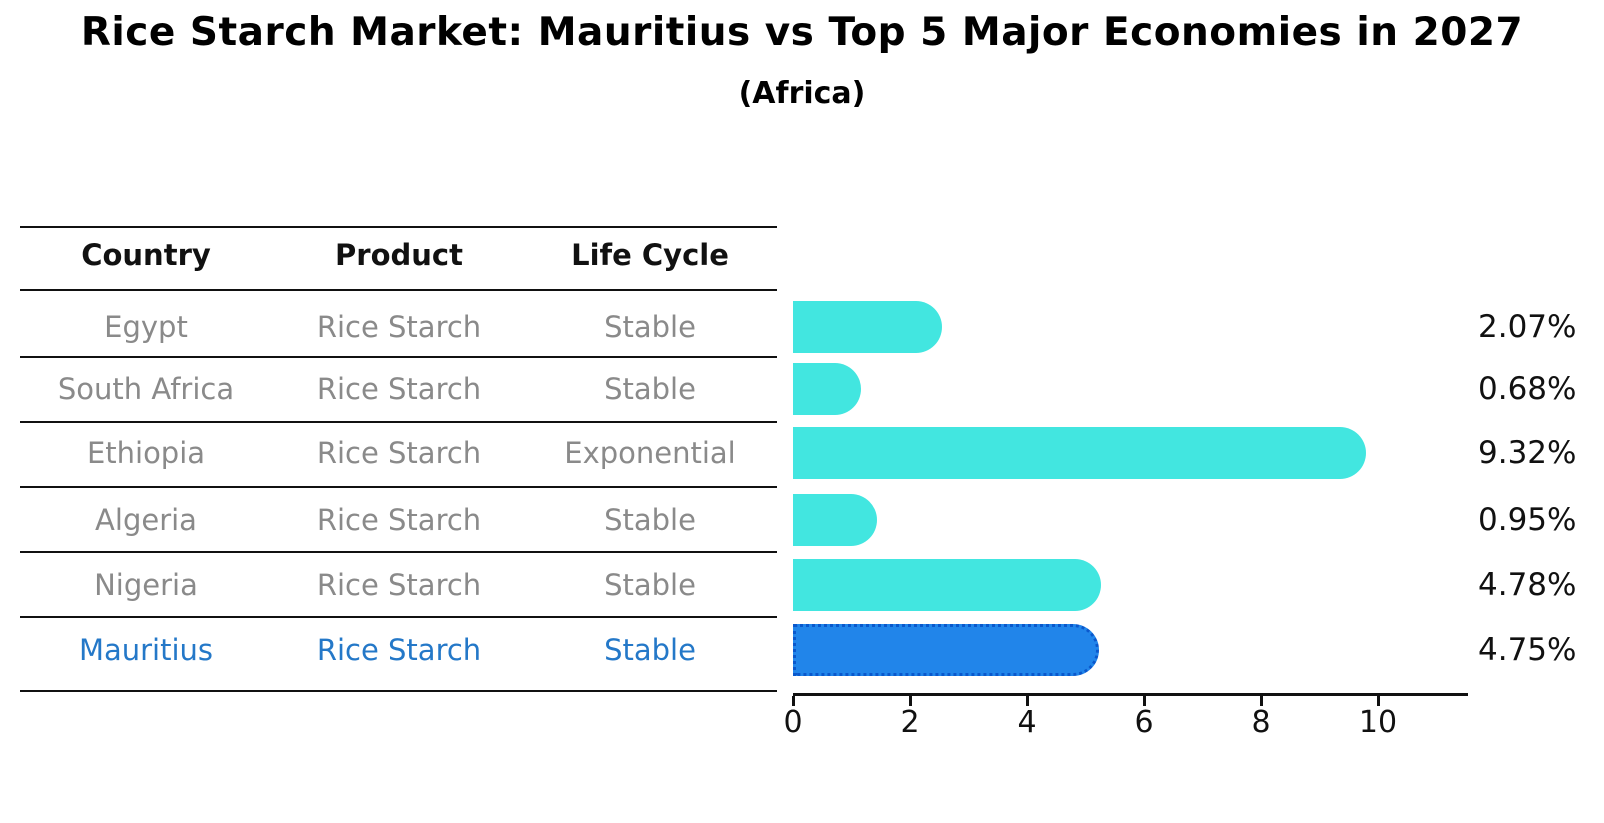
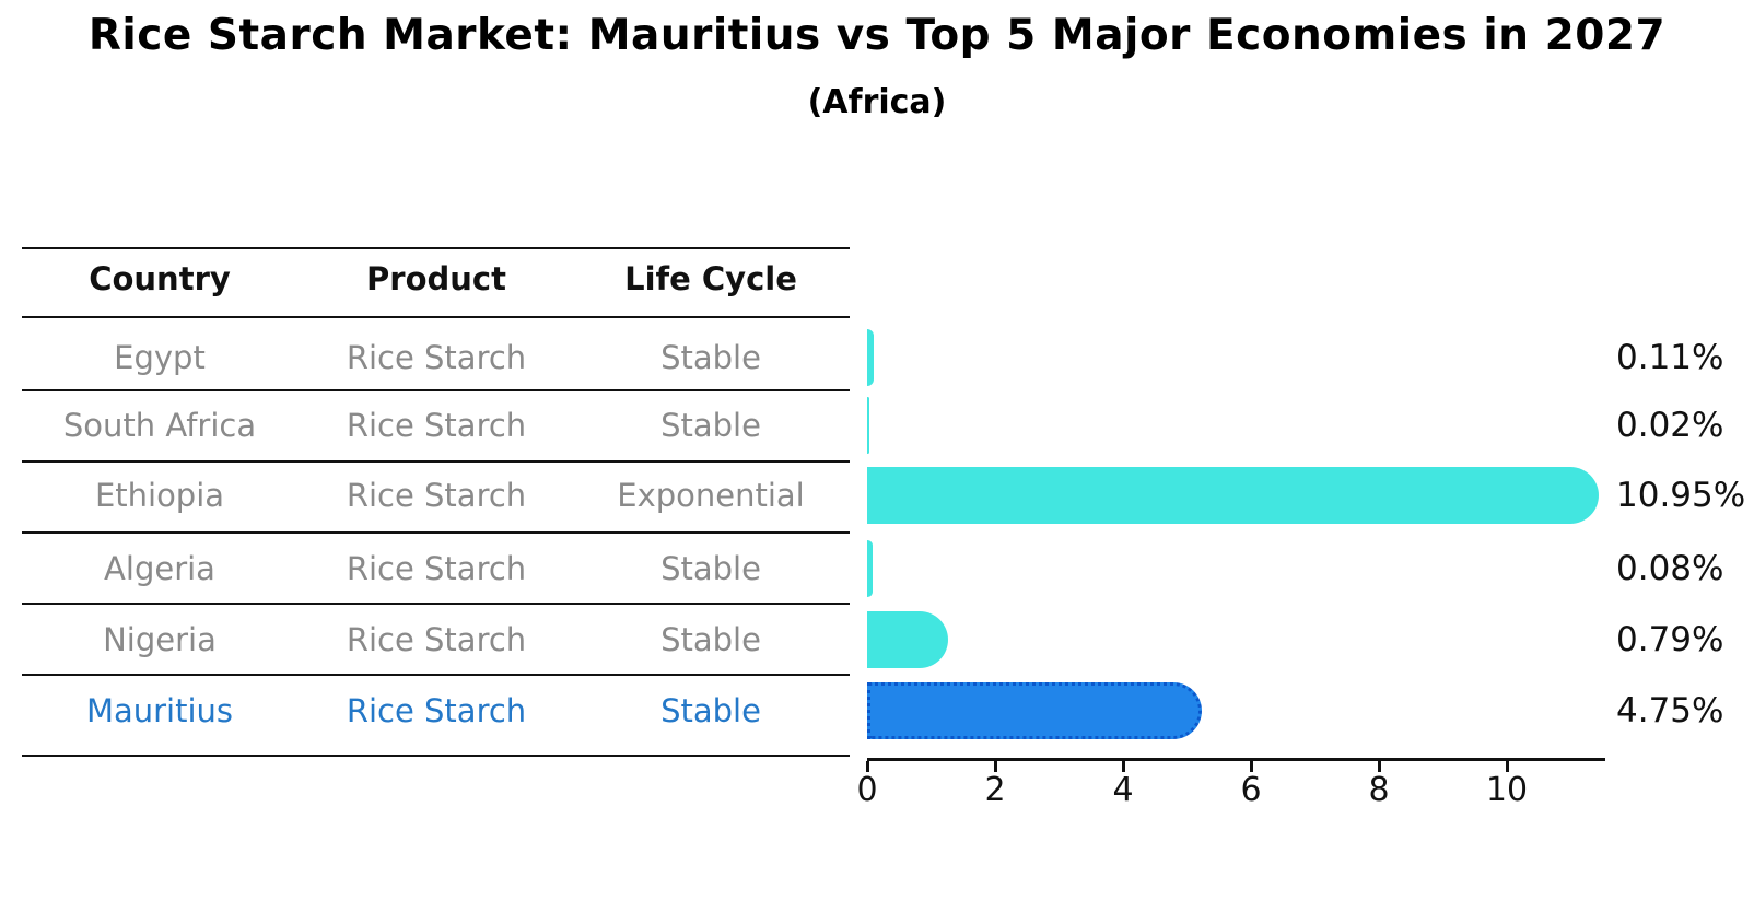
Egypt: 2.07% -> 0.11%
South Africa: 0.68% -> 0.02%
Ethiopia: 9.32% -> 10.95%
Algeria: 0.95% -> 0.08%
Nigeria: 4.78% -> 0.79%
